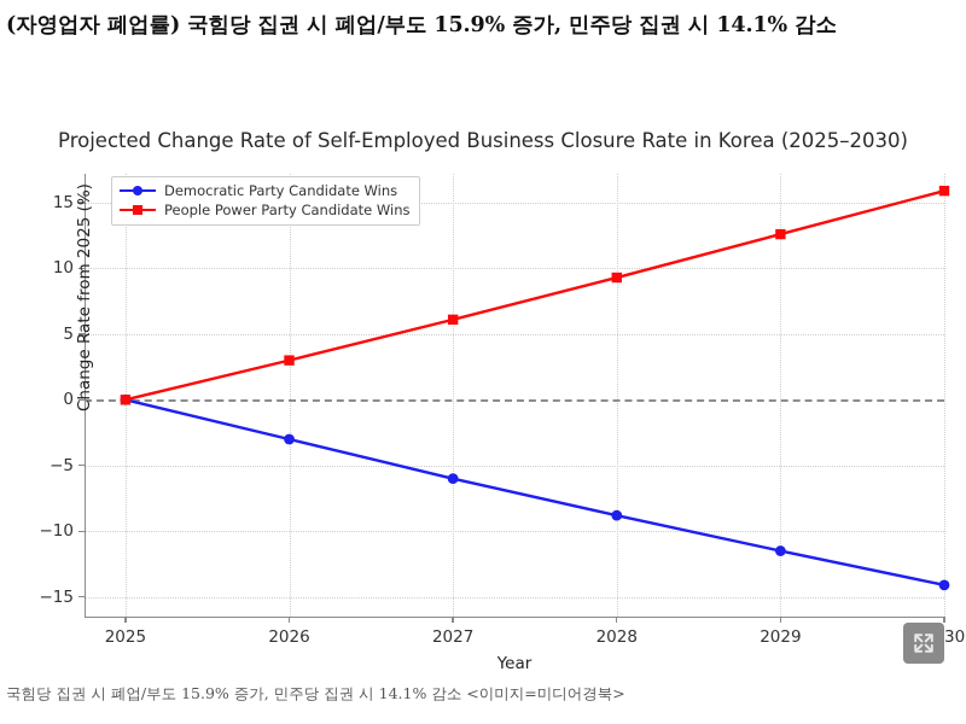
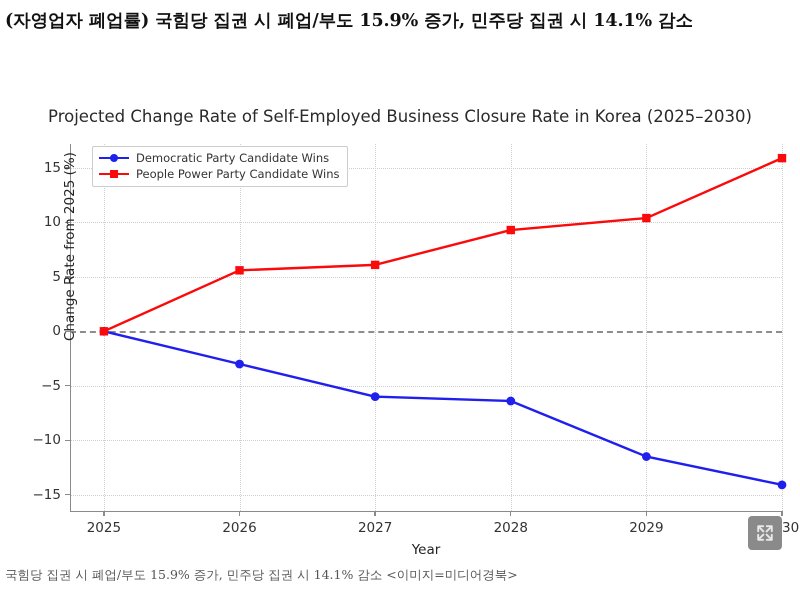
People Power Party Candidate Wins/2026: 3.0 -> 5.6
Democratic Party Candidate Wins/2028: -8.8 -> -6.4
People Power Party Candidate Wins/2029: 12.6 -> 10.4
